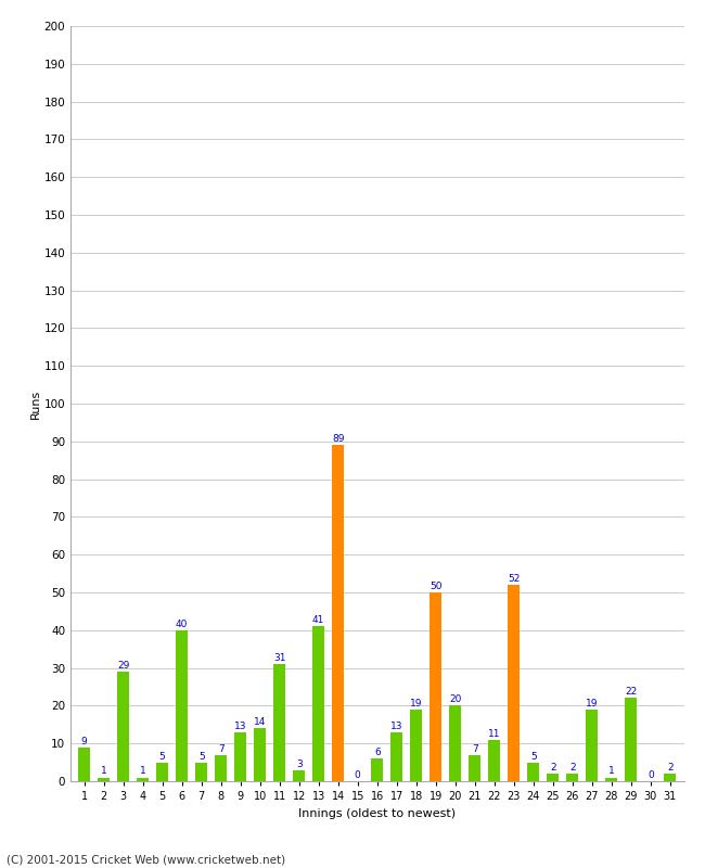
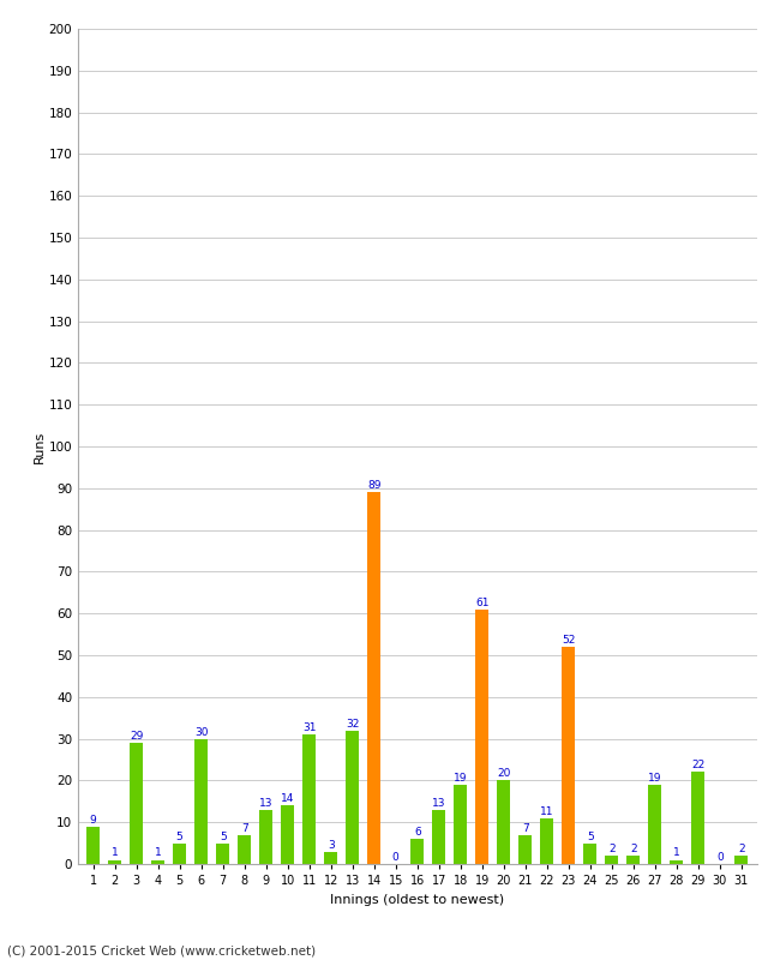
6: 40 -> 30
13: 41 -> 32
19: 50 -> 61
